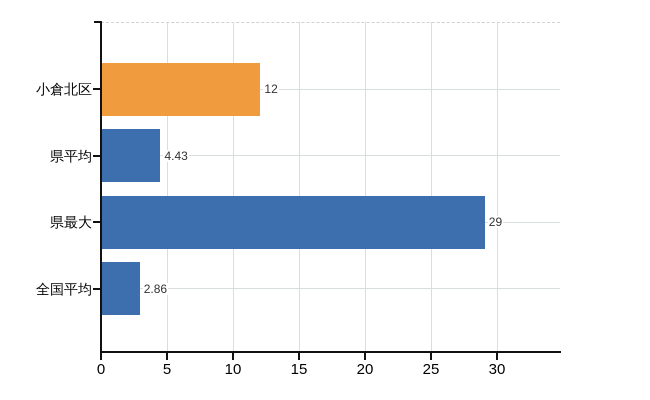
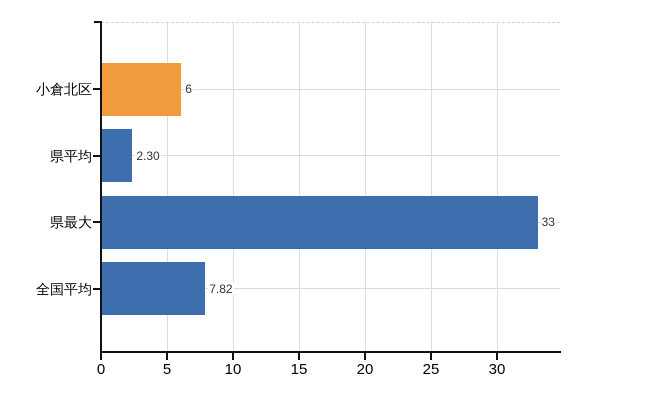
小倉北区: 12 -> 6
県平均: 4.43 -> 2.30
県最大: 29 -> 33
全国平均: 2.86 -> 7.82
